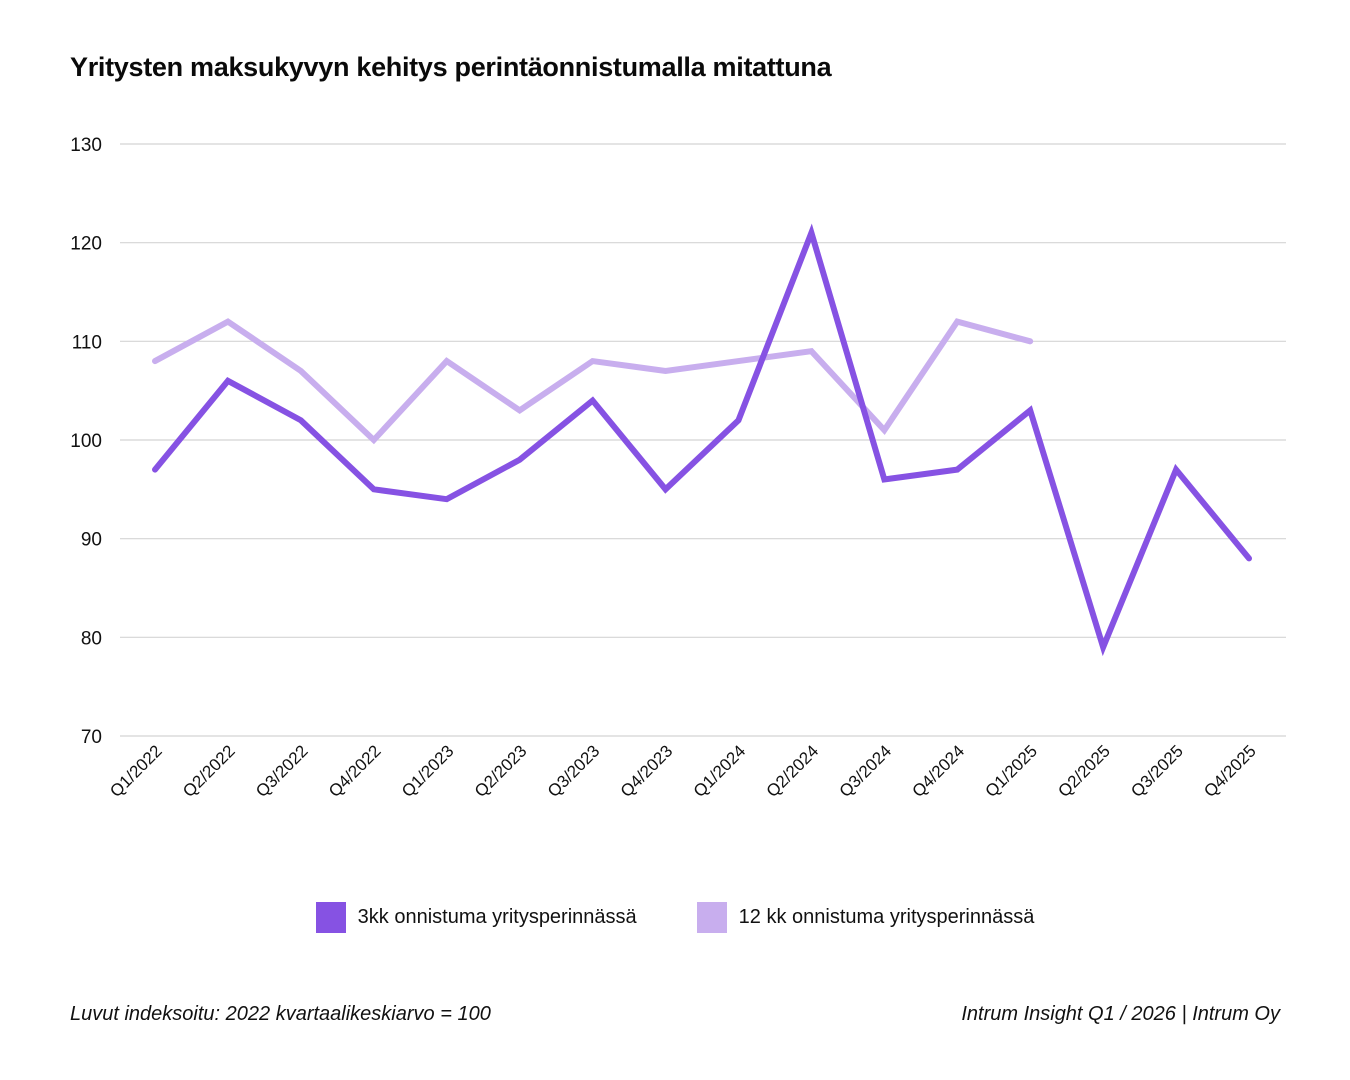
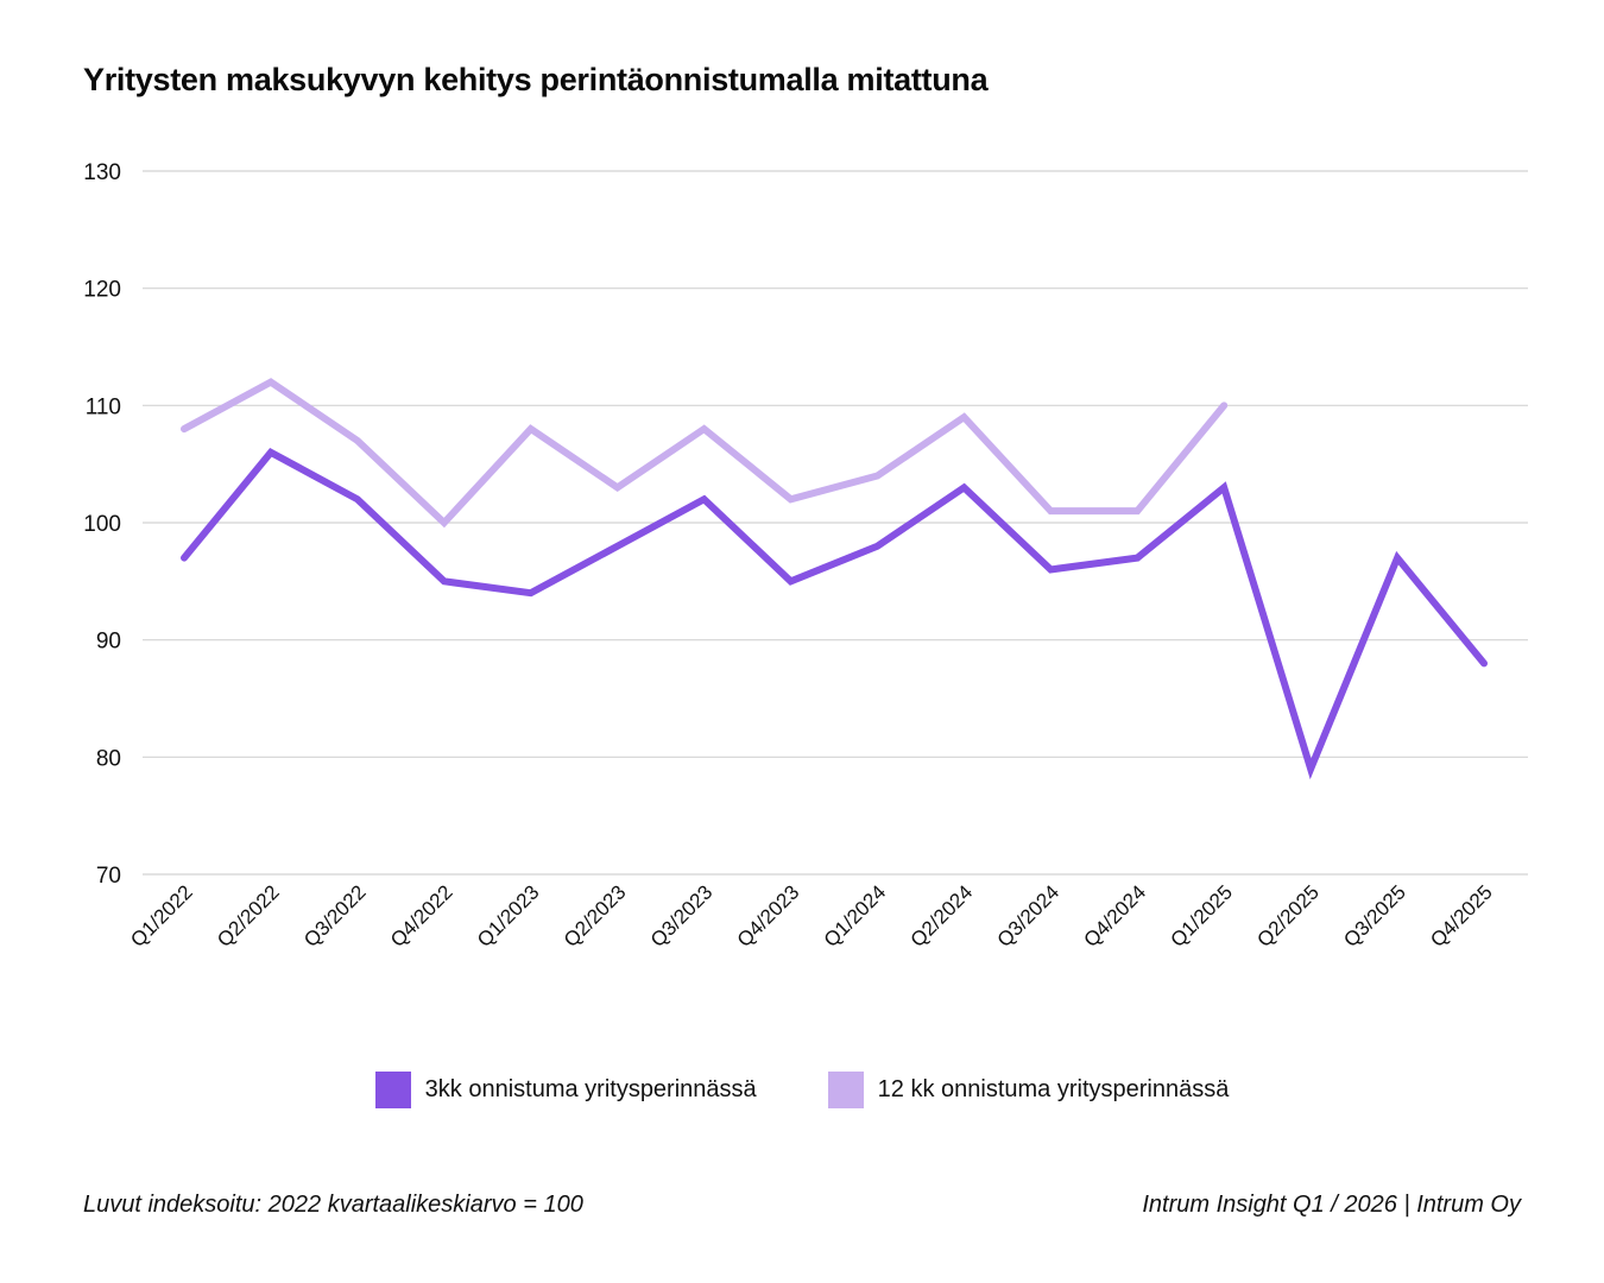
3kk onnistuma yritysperinnässä/Q3/2023: 104 -> 102
12 kk onnistuma yritysperinnässä/Q4/2023: 107 -> 102
3kk onnistuma yritysperinnässä/Q1/2024: 102 -> 98
12 kk onnistuma yritysperinnässä/Q1/2024: 108 -> 104
3kk onnistuma yritysperinnässä/Q2/2024: 121 -> 103
12 kk onnistuma yritysperinnässä/Q4/2024: 112 -> 101
